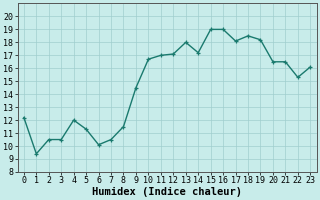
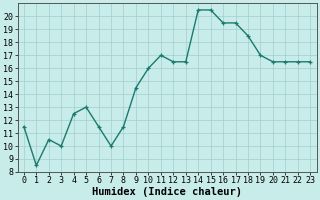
0: 12.2 -> 11.5
1: 9.4 -> 8.5
3: 10.5 -> 10.0
4: 12.0 -> 12.5
5: 11.3 -> 13.0
6: 10.1 -> 11.5
7: 10.5 -> 10.0
10: 16.7 -> 16.0
12: 17.1 -> 16.5
13: 18.0 -> 16.5
14: 17.2 -> 20.5
15: 19.0 -> 20.5
16: 19.0 -> 19.5
17: 18.1 -> 19.5
19: 18.2 -> 17.0
22: 15.3 -> 16.5
23: 16.1 -> 16.5
